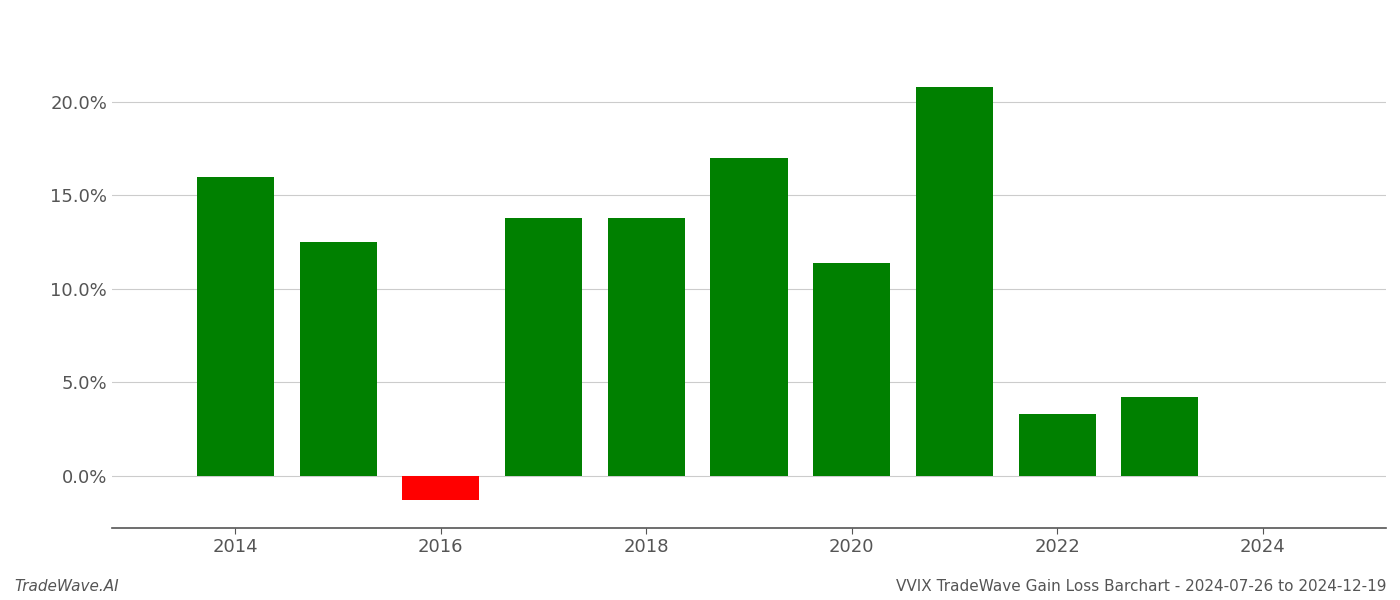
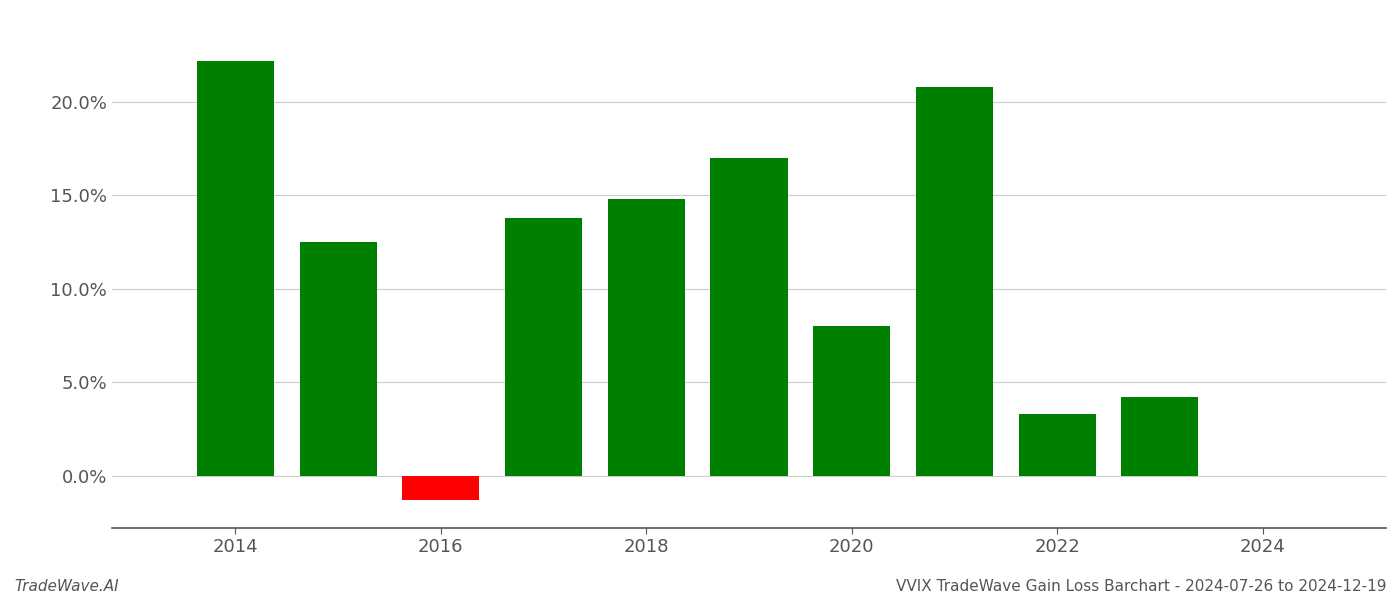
2014: 16.0% -> 22.2%
2018: 13.8% -> 14.8%
2020: 11.4% -> 8.0%
